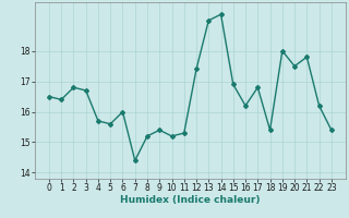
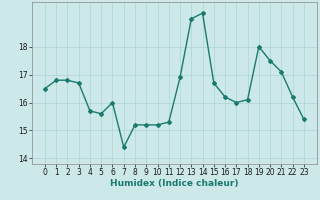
1: 16.4 -> 16.8
9: 15.4 -> 15.2
12: 17.4 -> 16.9
15: 16.9 -> 16.7
17: 16.8 -> 16.0
18: 15.4 -> 16.1
21: 17.8 -> 17.1
